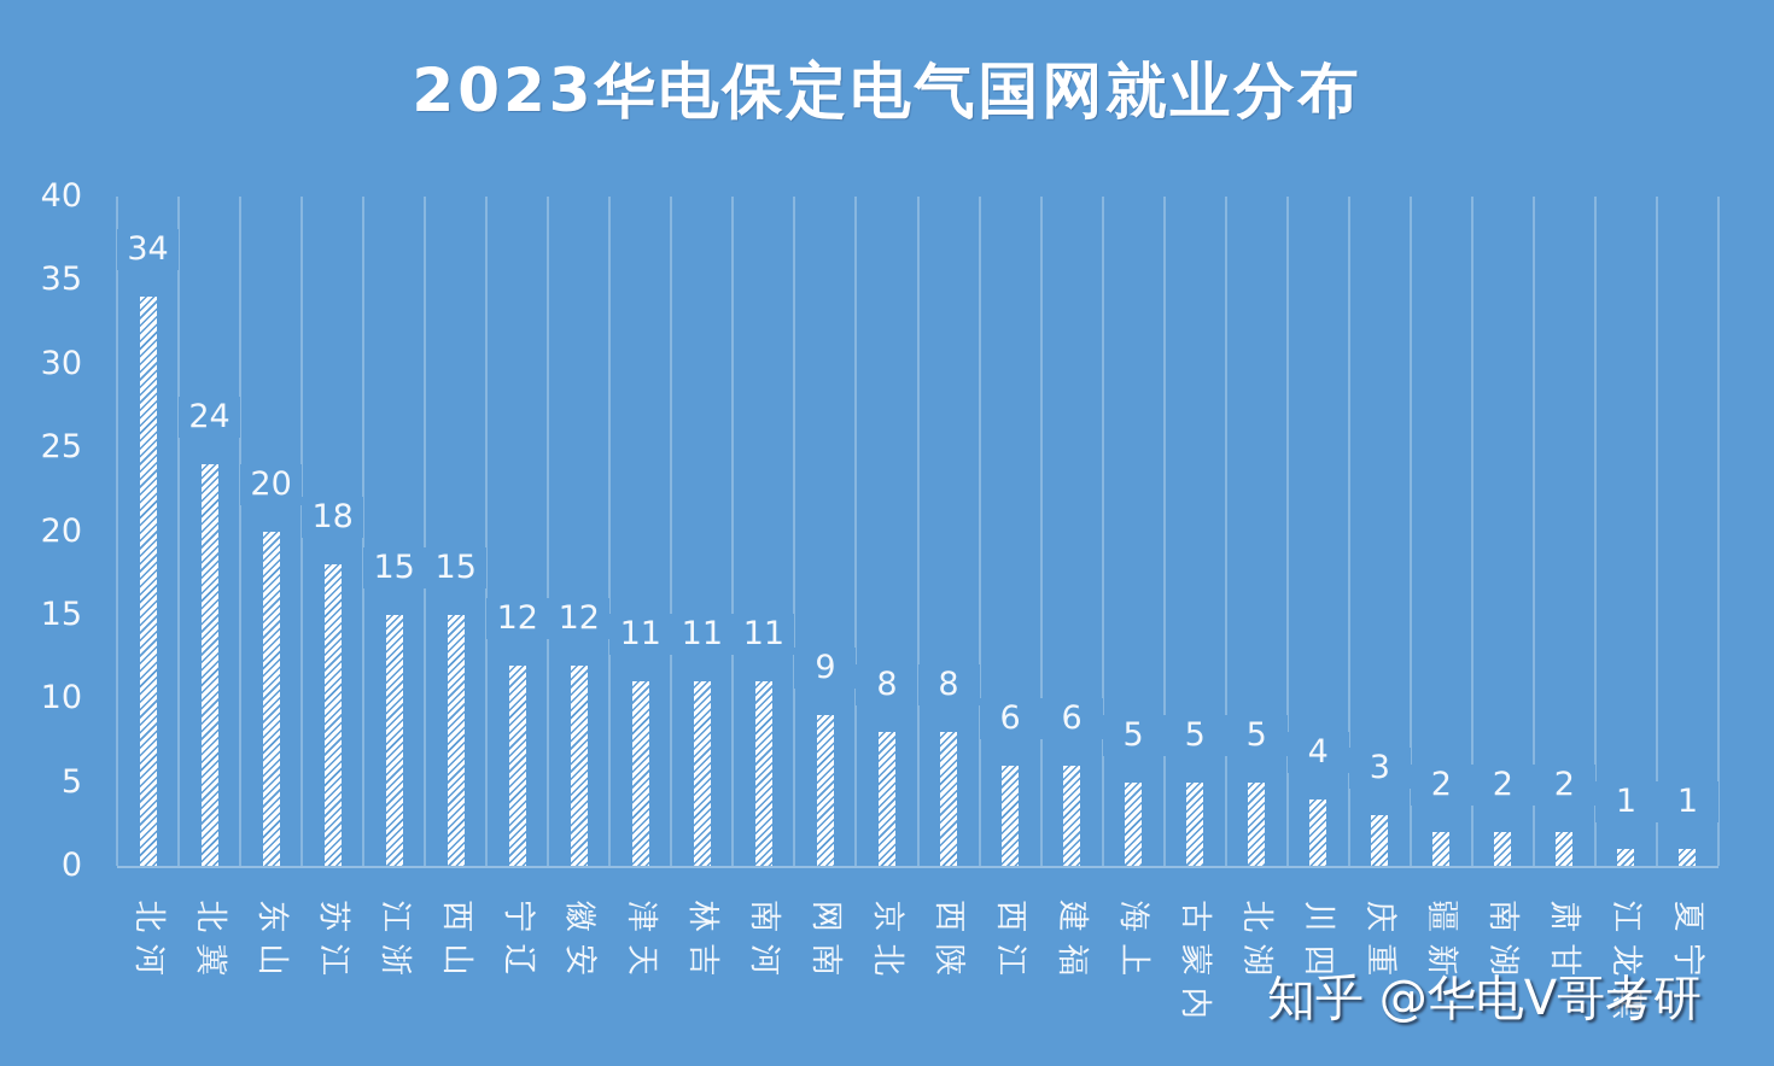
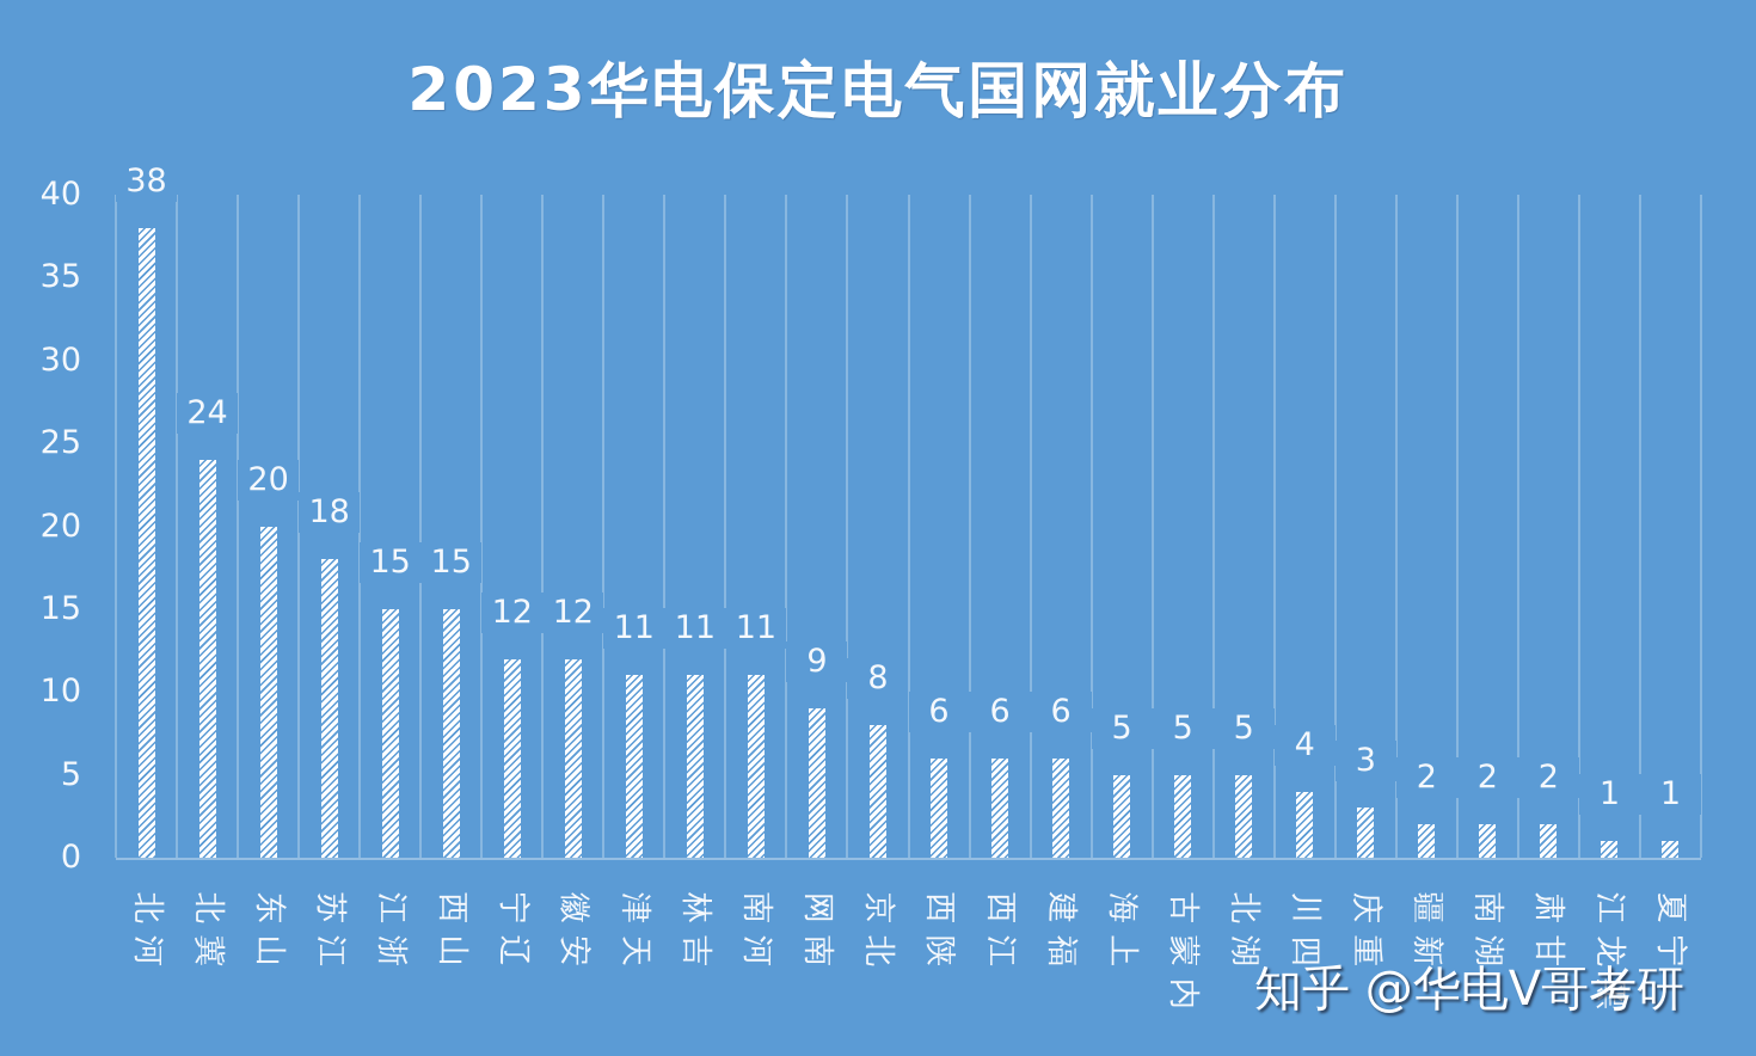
河北: 34 -> 38
陕西: 8 -> 6
